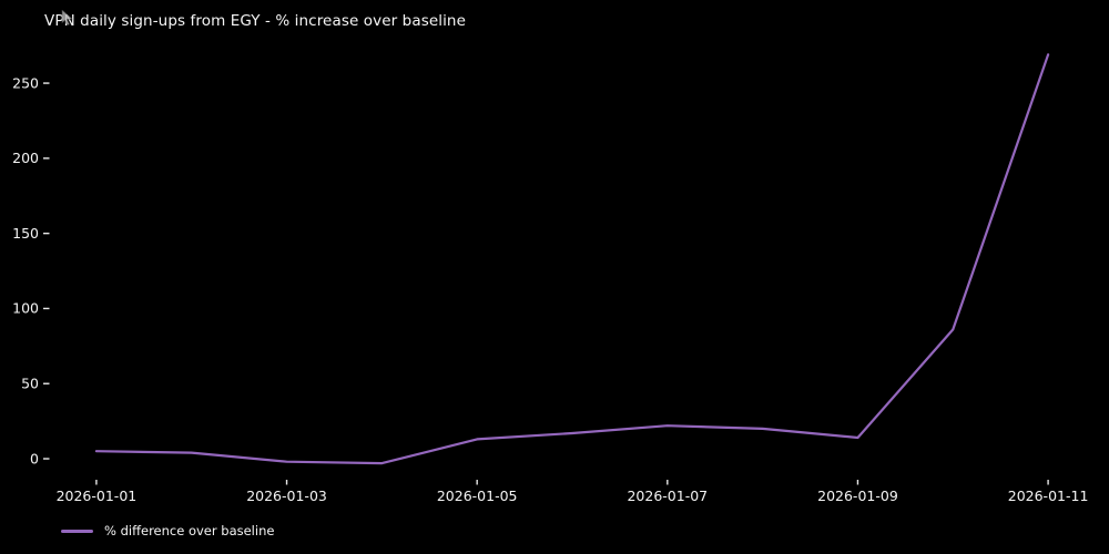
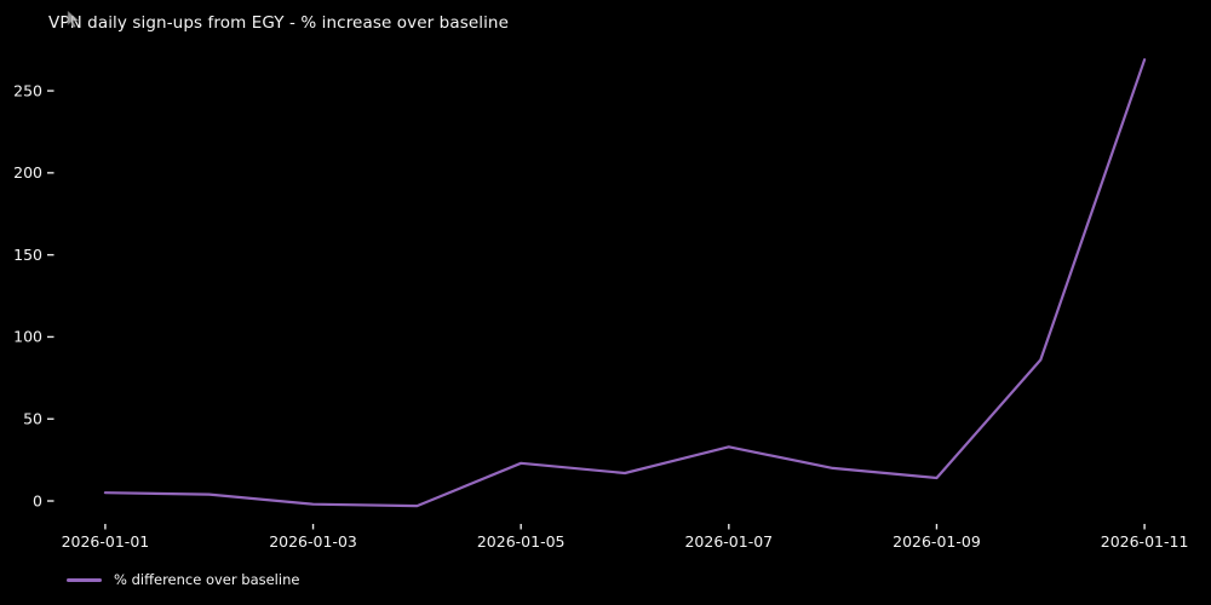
2026-01-05: 13 -> 23
2026-01-07: 22 -> 33
